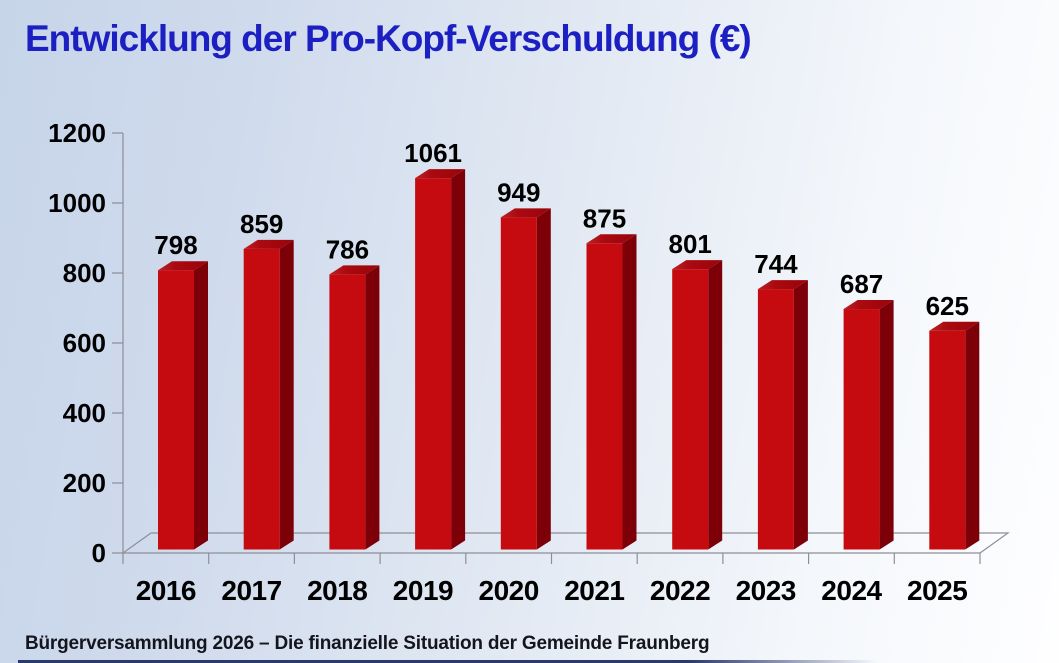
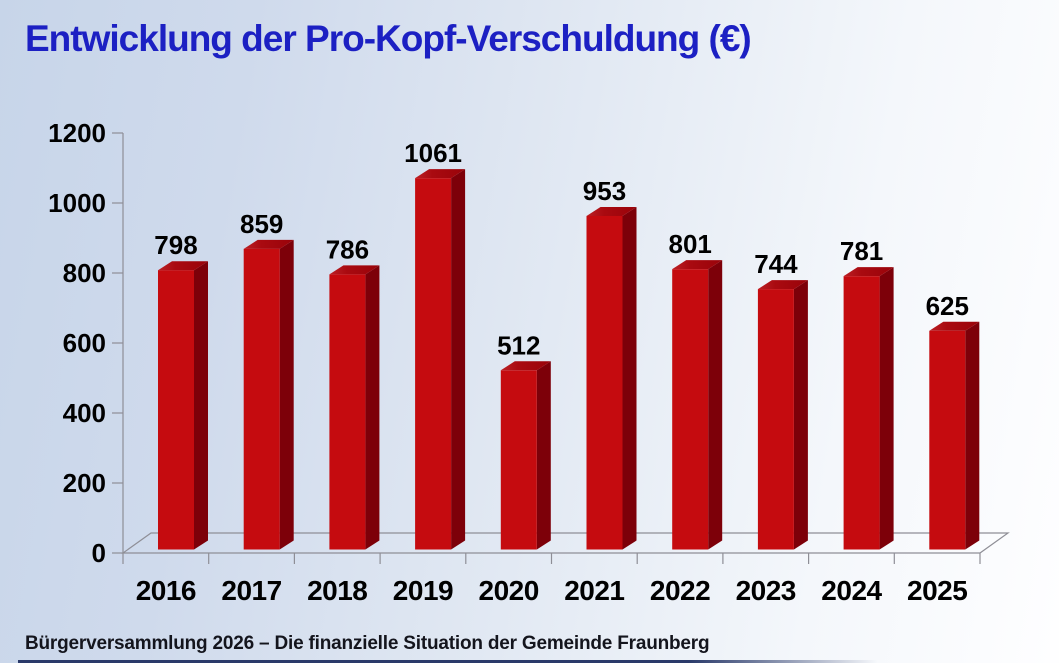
2020: 949 -> 512
2021: 875 -> 953
2024: 687 -> 781
